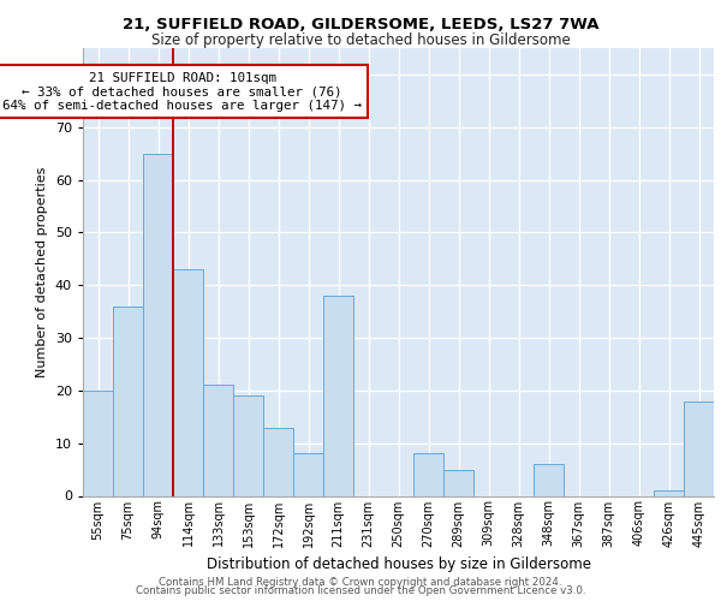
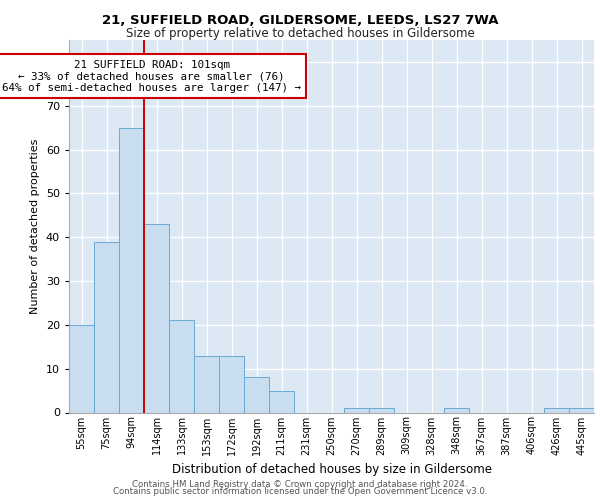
75sqm: 36 -> 39
153sqm: 19 -> 13
211sqm: 38 -> 5
270sqm: 8 -> 1
289sqm: 5 -> 1
348sqm: 6 -> 1
445sqm: 18 -> 1
